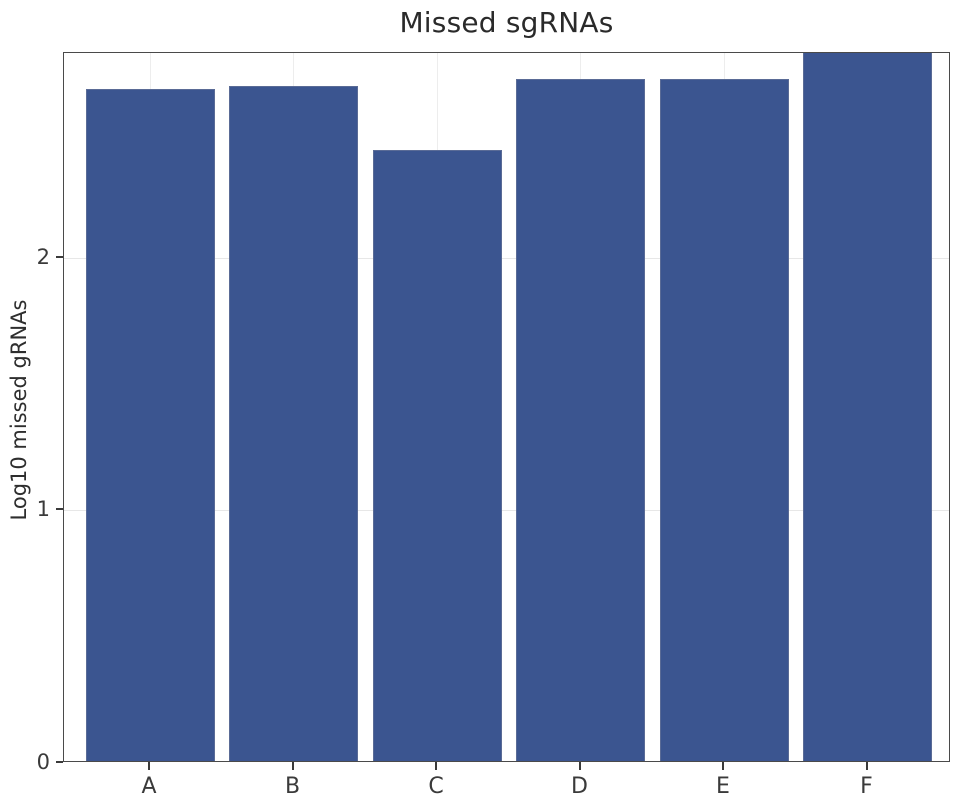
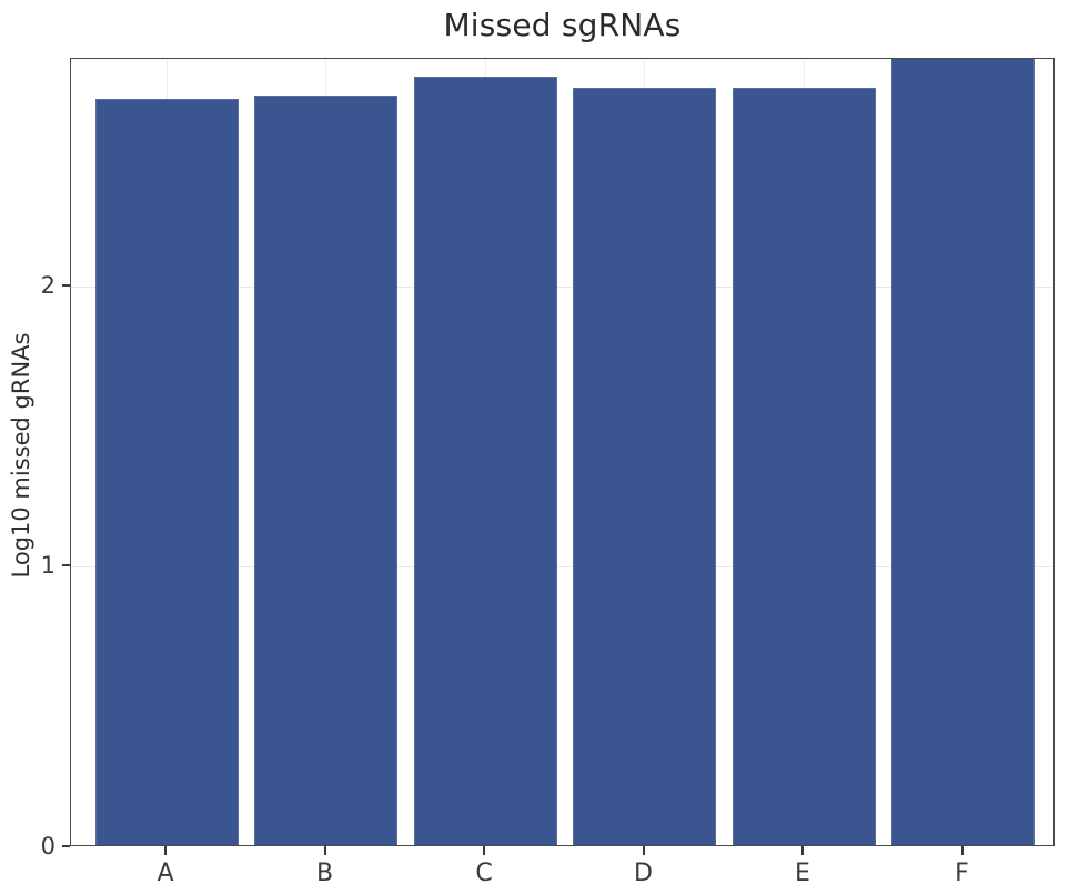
C: 2.42 -> 2.74
